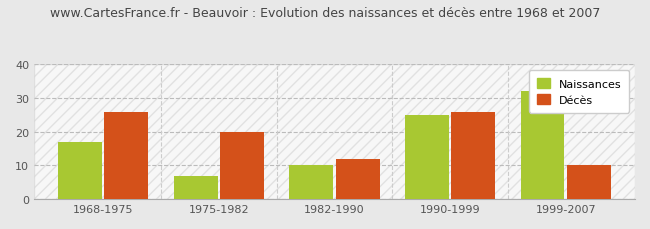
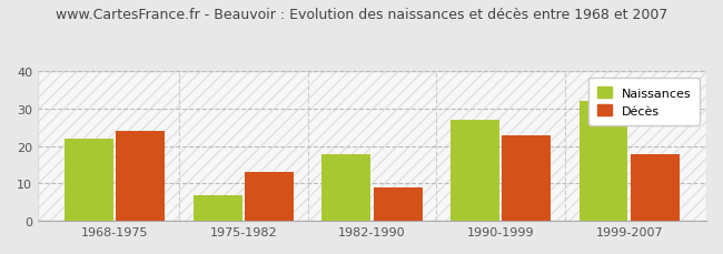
Naissances/1968-1975: 17 -> 22
Décès/1968-1975: 26 -> 24
Décès/1975-1982: 20 -> 13
Naissances/1982-1990: 10 -> 18
Décès/1982-1990: 12 -> 9
Naissances/1990-1999: 25 -> 27
Décès/1990-1999: 26 -> 23
Décès/1999-2007: 10 -> 18
